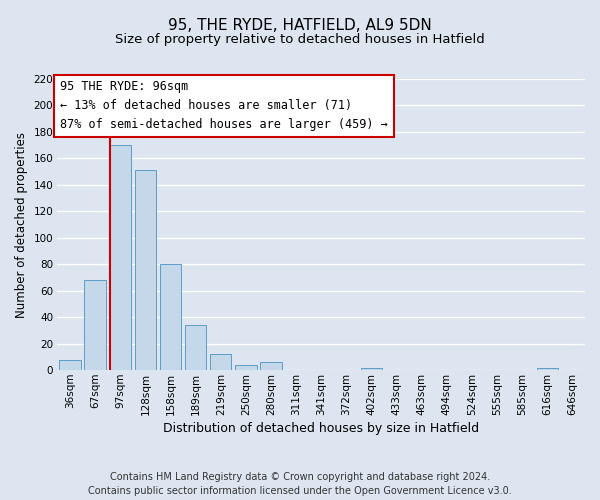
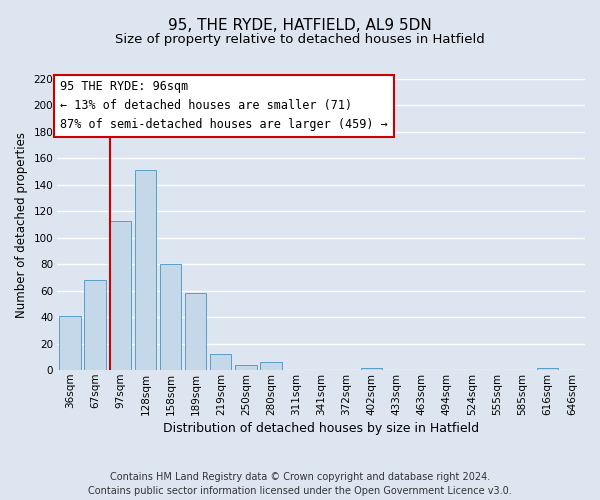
36sqm: 8 -> 41
97sqm: 170 -> 113
189sqm: 34 -> 58
